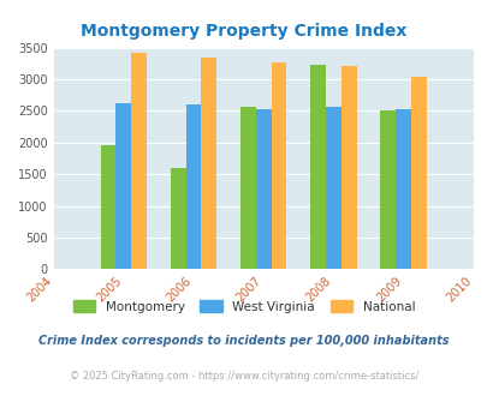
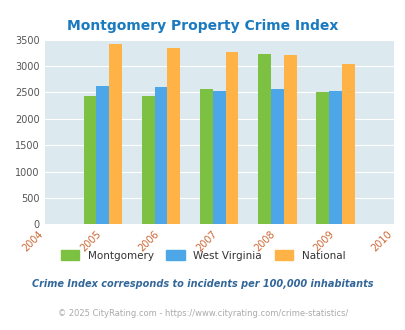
Montgomery/2005: 1960 -> 2430
Montgomery/2006: 1600 -> 2430
